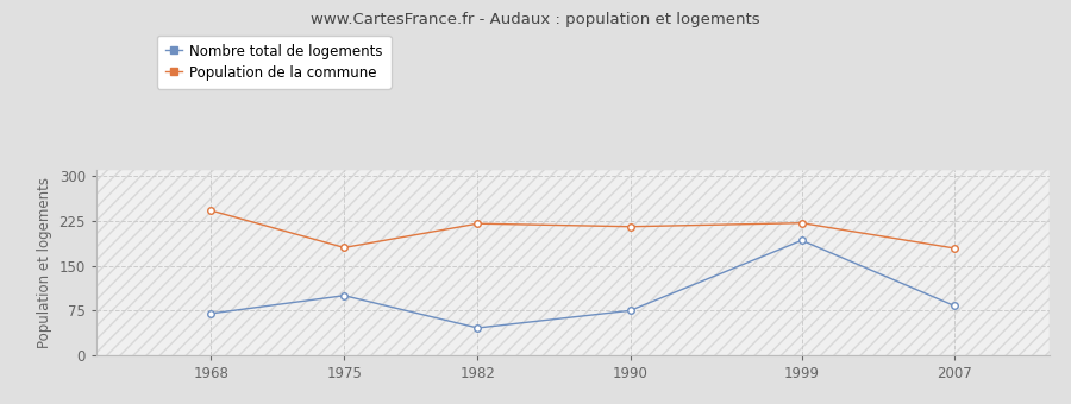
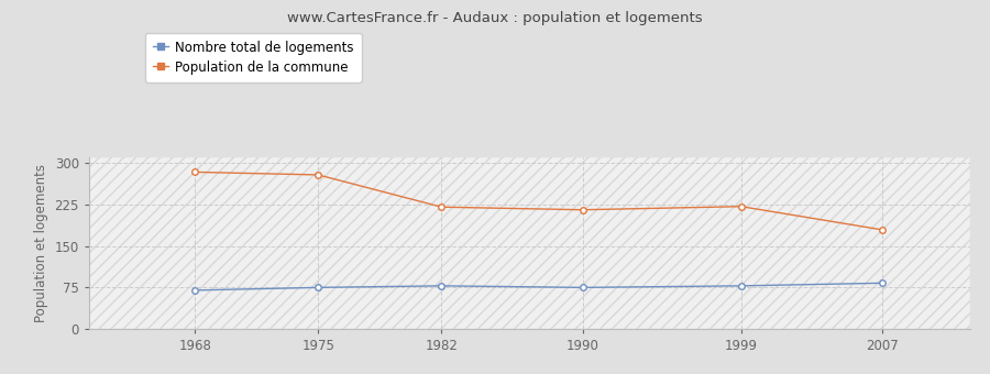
Population de la commune/1968: 242 -> 283
Nombre total de logements/1975: 100 -> 75
Population de la commune/1975: 180 -> 278
Nombre total de logements/1982: 46 -> 78
Nombre total de logements/1999: 192 -> 78
